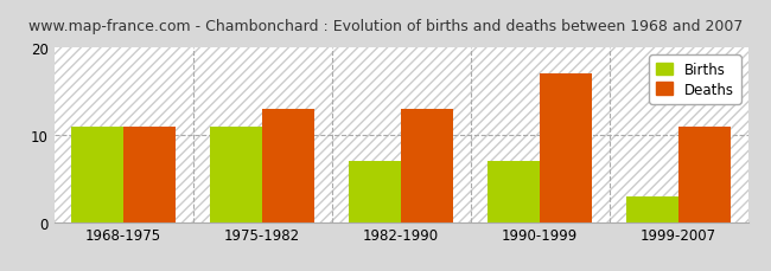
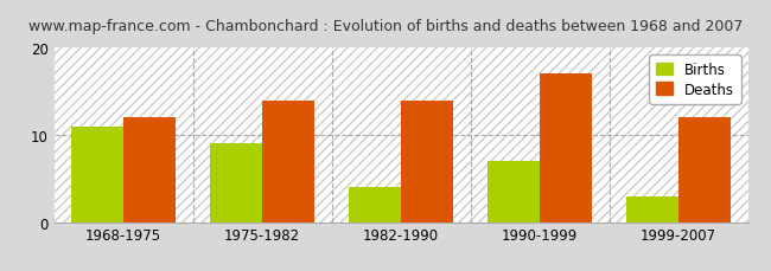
Deaths/1968-1975: 11 -> 12
Births/1975-1982: 11 -> 9
Deaths/1975-1982: 13 -> 14
Births/1982-1990: 7 -> 4
Deaths/1982-1990: 13 -> 14
Deaths/1999-2007: 11 -> 12
